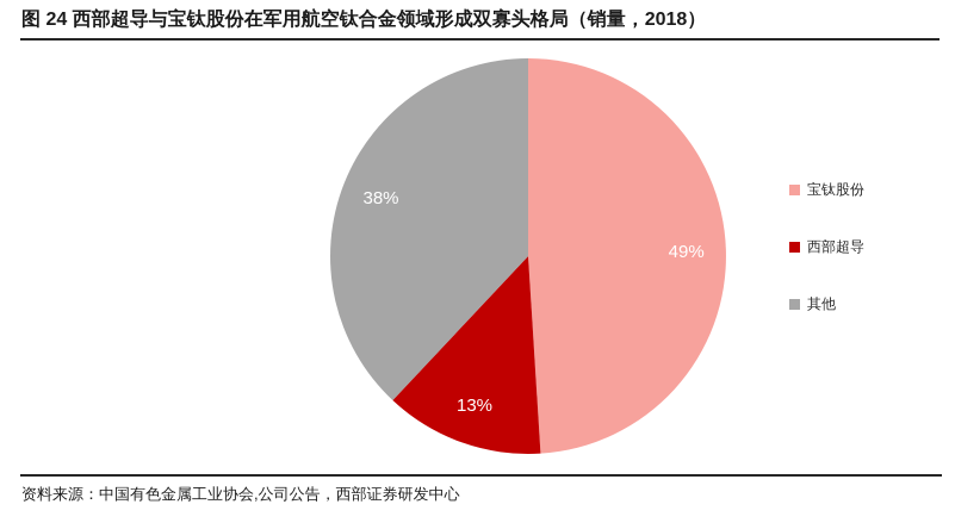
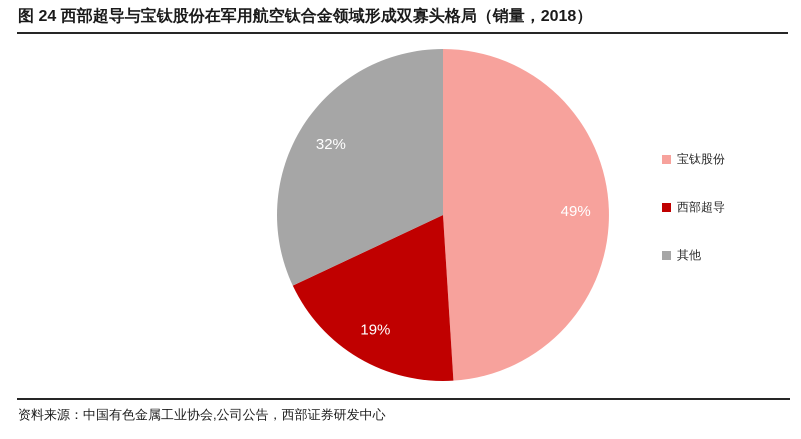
西部超导: 13% -> 19%
其他: 38% -> 32%
